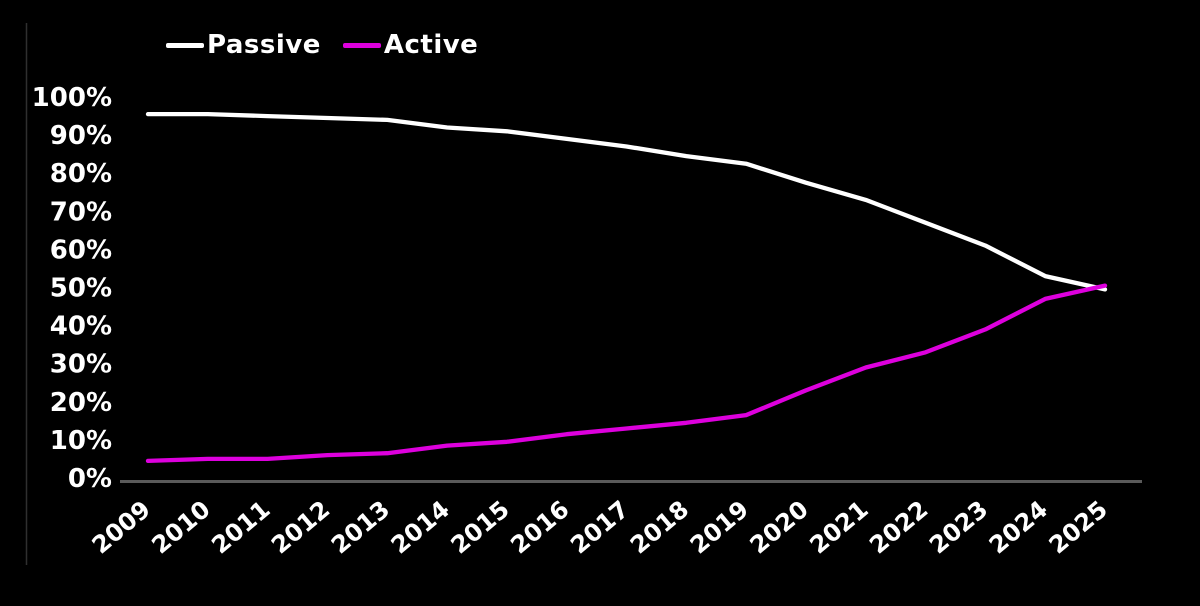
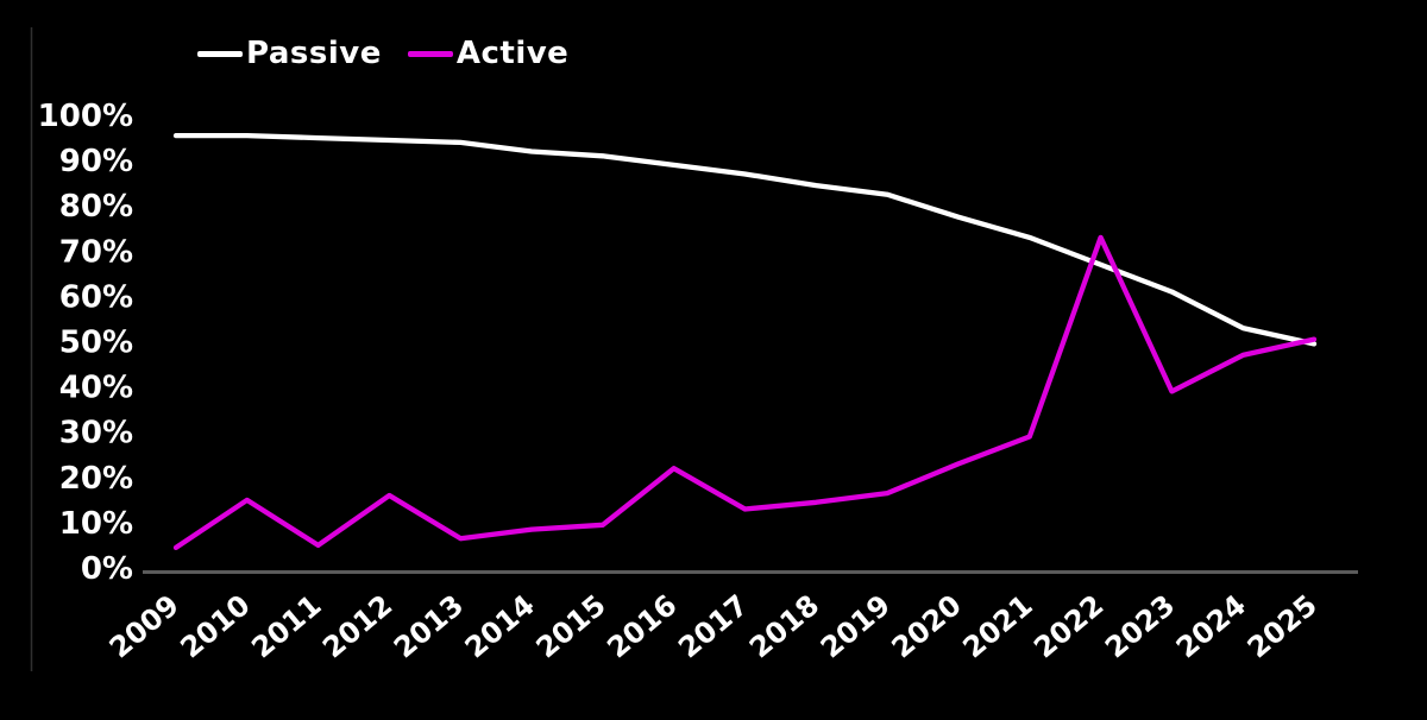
Active/2010: 5% -> 15%
Active/2012: 6% -> 16%
Active/2016: 12% -> 22%
Active/2022: 33% -> 73%
